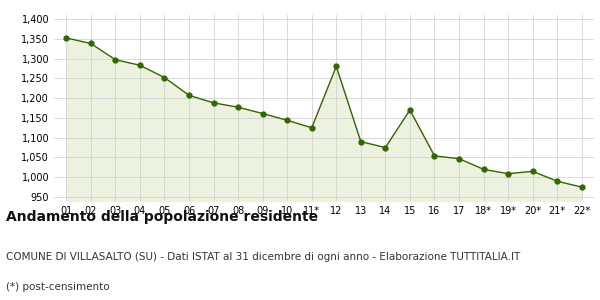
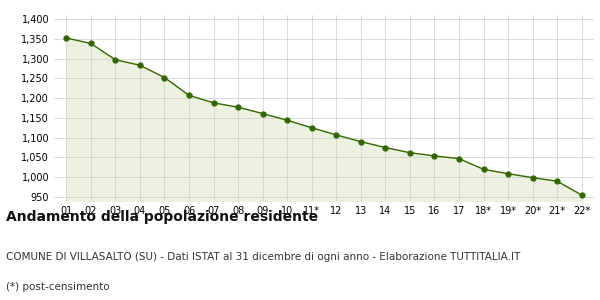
12: 1,280 -> 1,107
15: 1,170 -> 1,062
20*: 1,015 -> 999
22*: 975 -> 955
